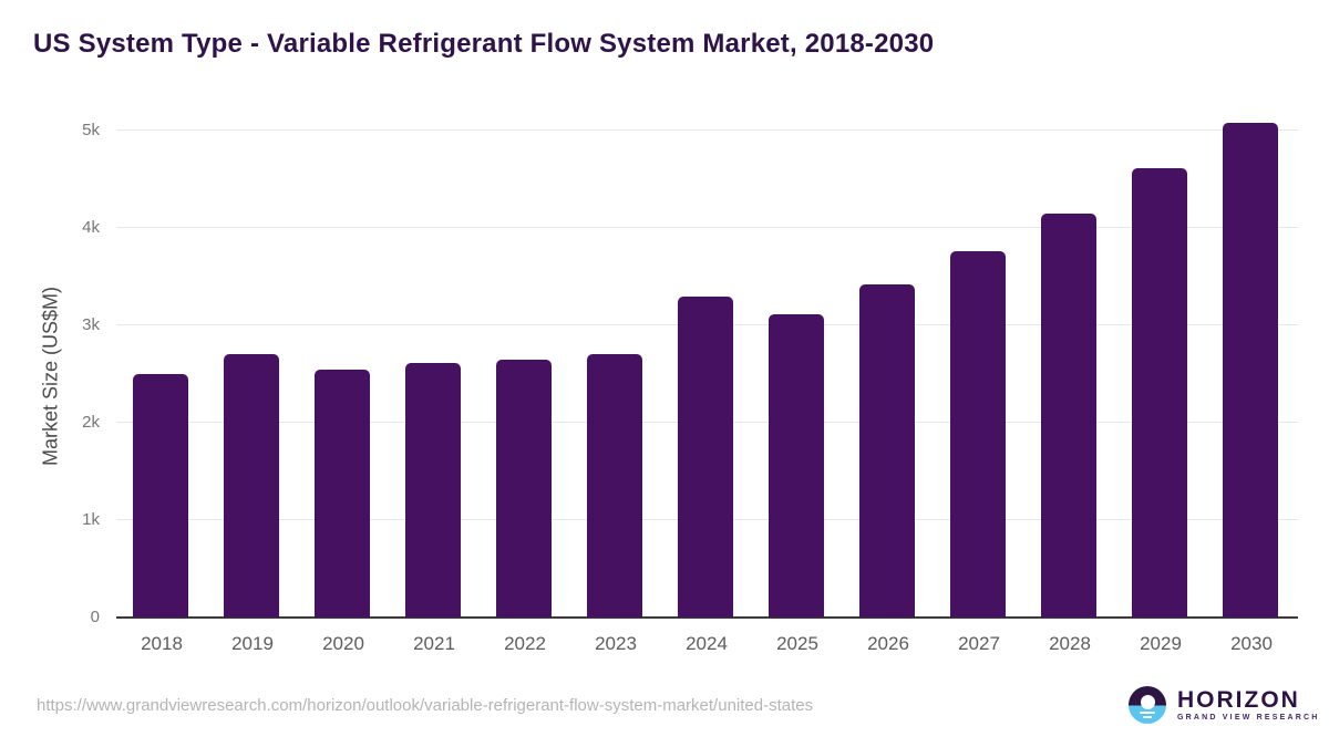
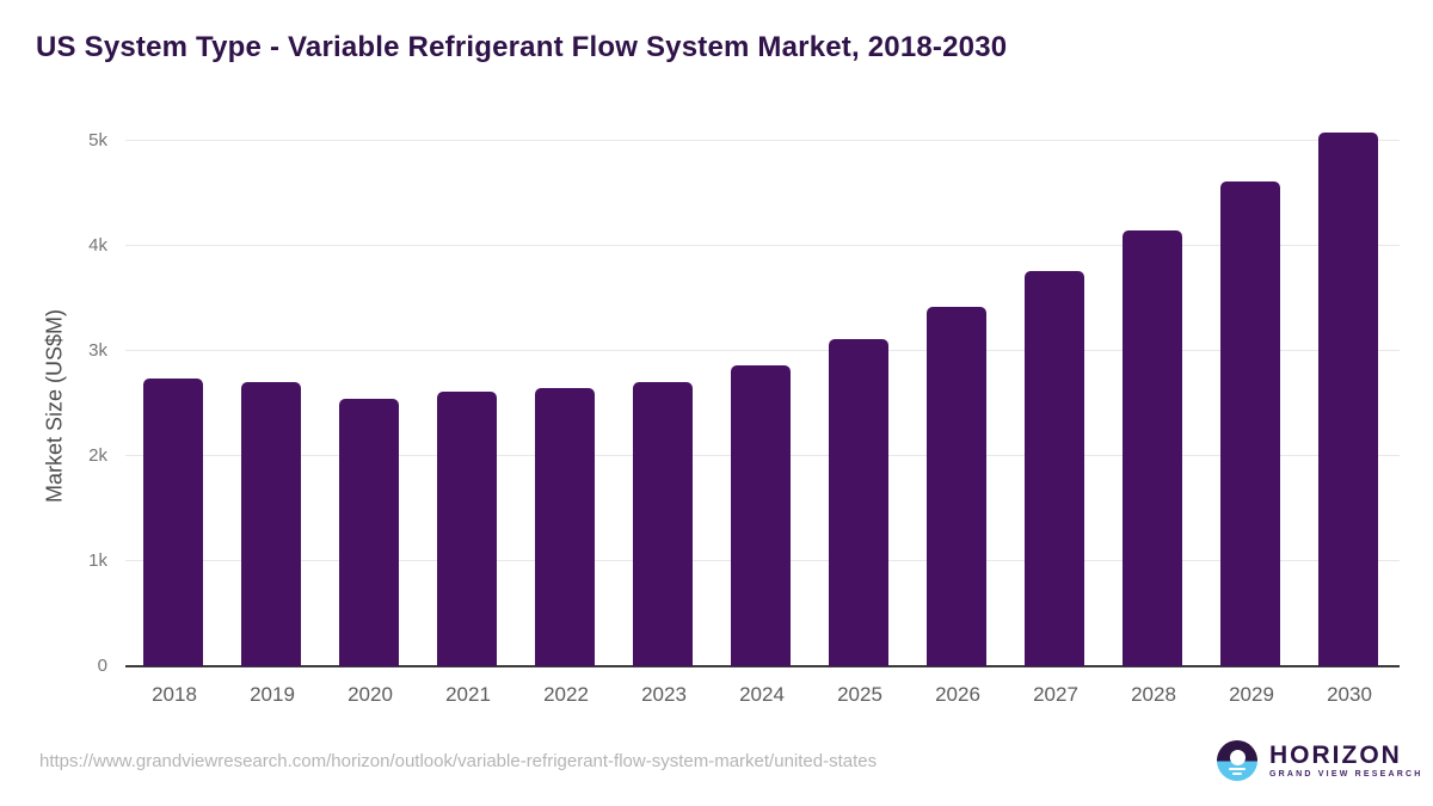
2018: 2.5k -> 2.7k
2024: 3.3k -> 2.9k
